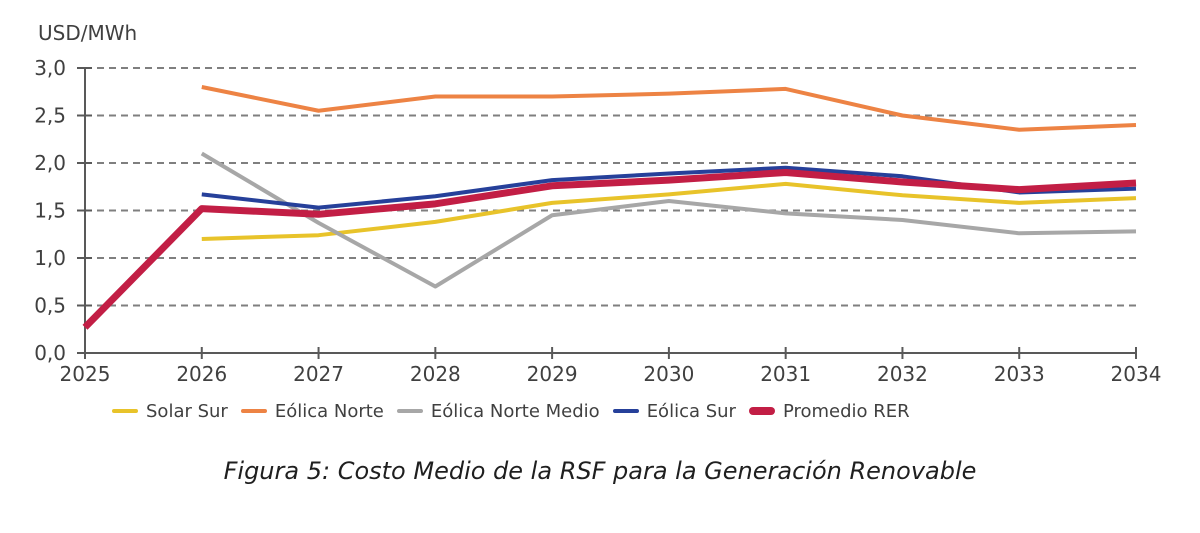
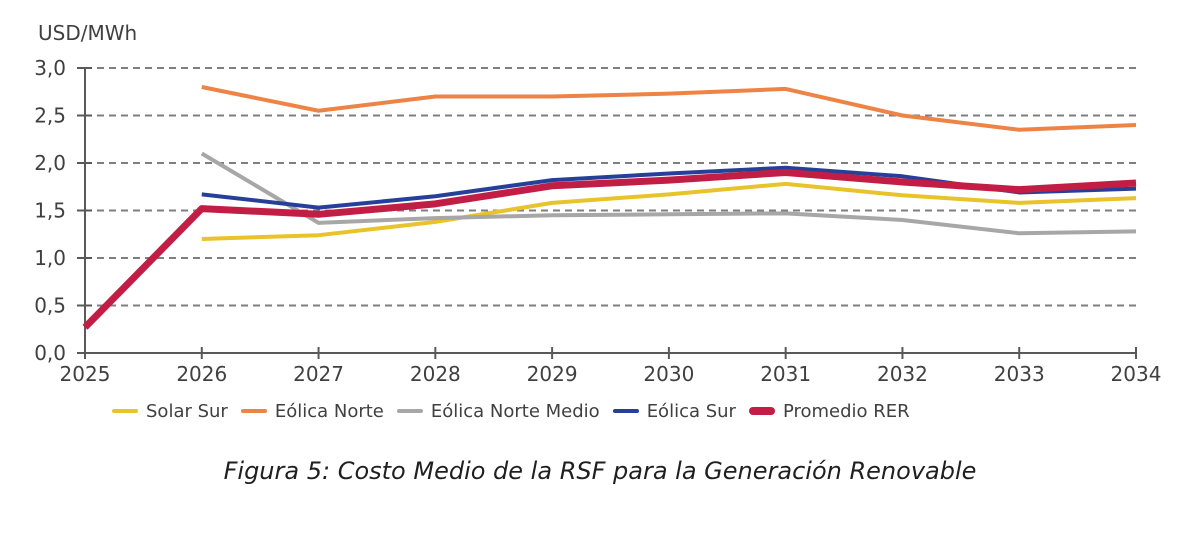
Eólica Norte Medio/2028: 0,7 -> 1,4
Eólica Norte Medio/2030: 1,6 -> 1,5
